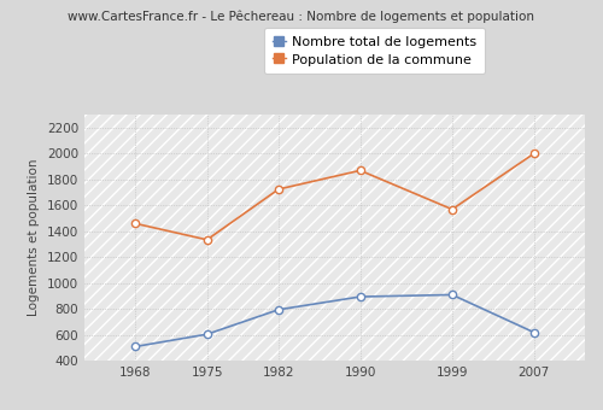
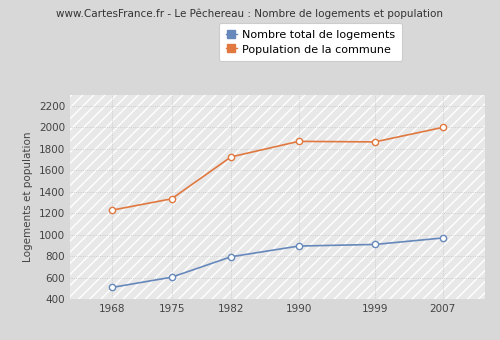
Population de la commune/1968: 1460 -> 1230
Population de la commune/1999: 1570 -> 1860
Nombre total de logements/2007: 620 -> 970
